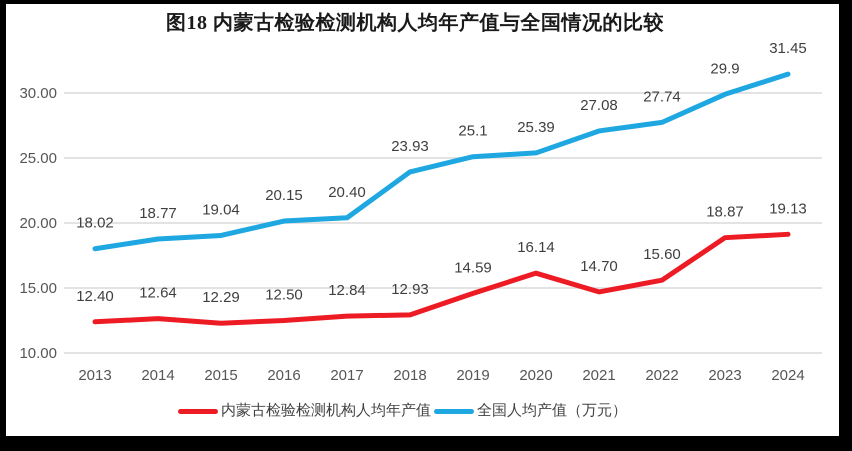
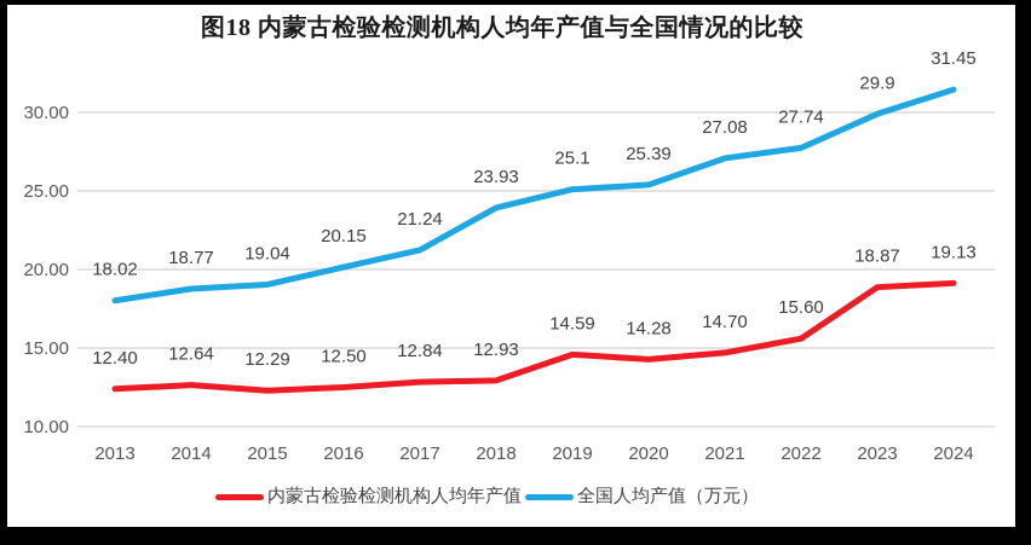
全国人均产值（万元）/2017: 20.40 -> 21.24
内蒙古检验检测机构人均年产值/2020: 16.14 -> 14.28
